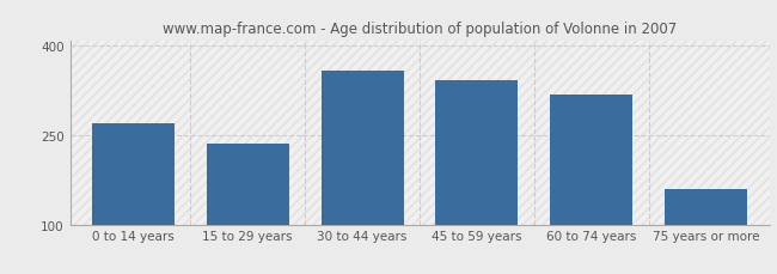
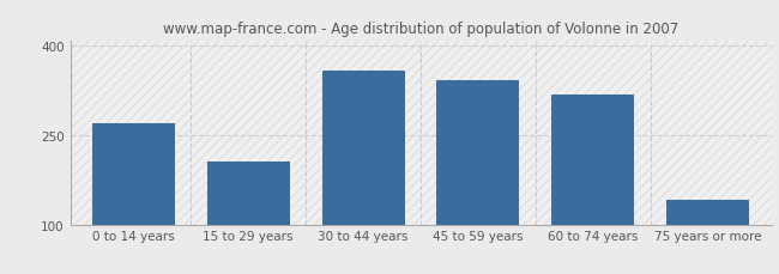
15 to 29 years: 235 -> 205
75 years or more: 160 -> 142
